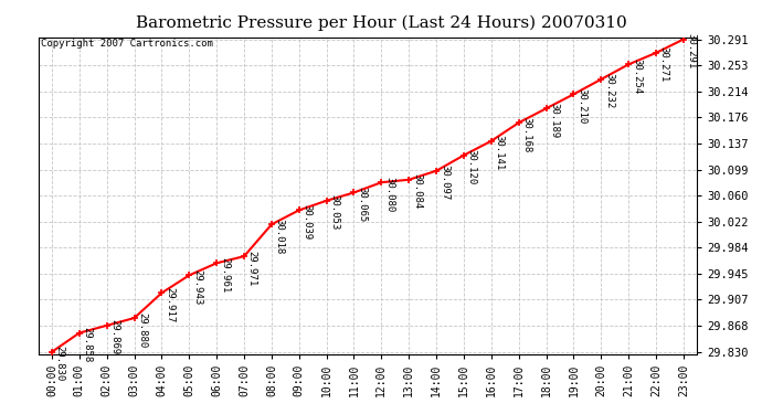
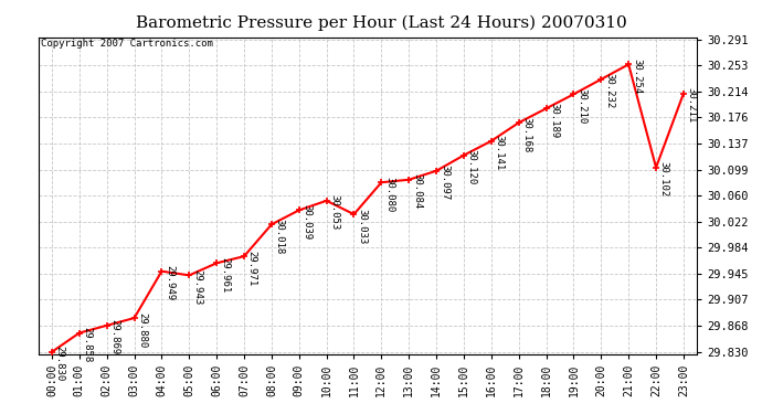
04:00: 29.917 -> 29.949
11:00: 30.065 -> 30.033
22:00: 30.271 -> 30.102
23:00: 30.291 -> 30.211
